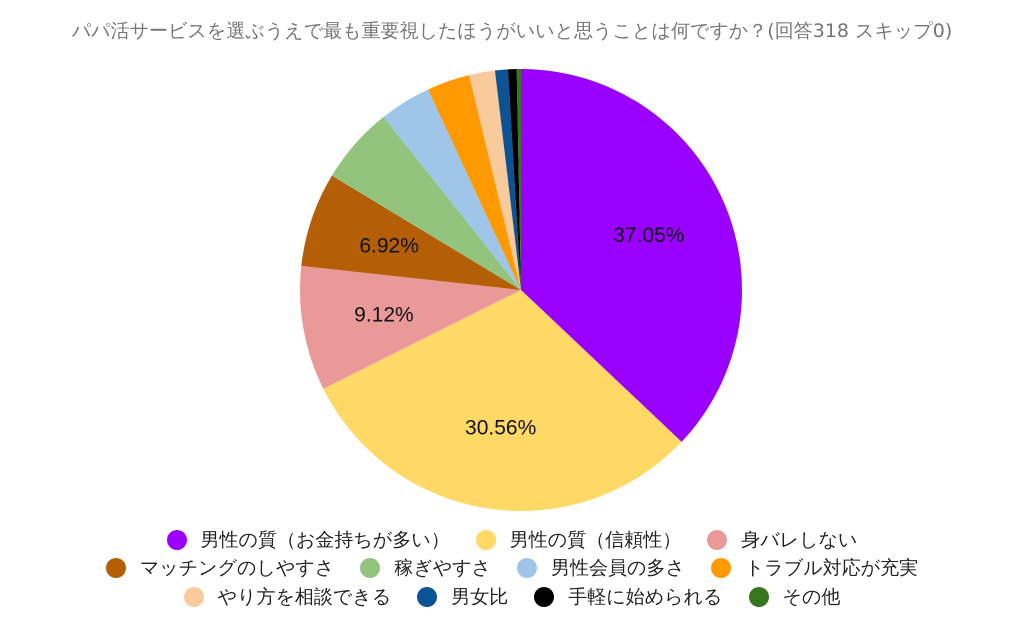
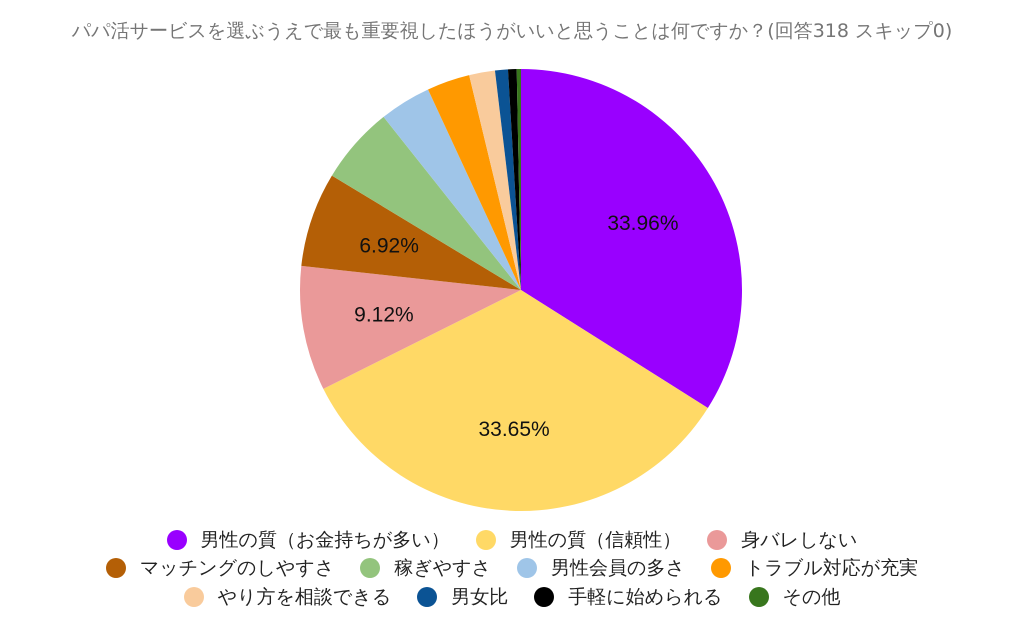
男性の質（お金持ちが多い）: 37.05% -> 33.96%
男性の質（信頼性）: 30.56% -> 33.65%
